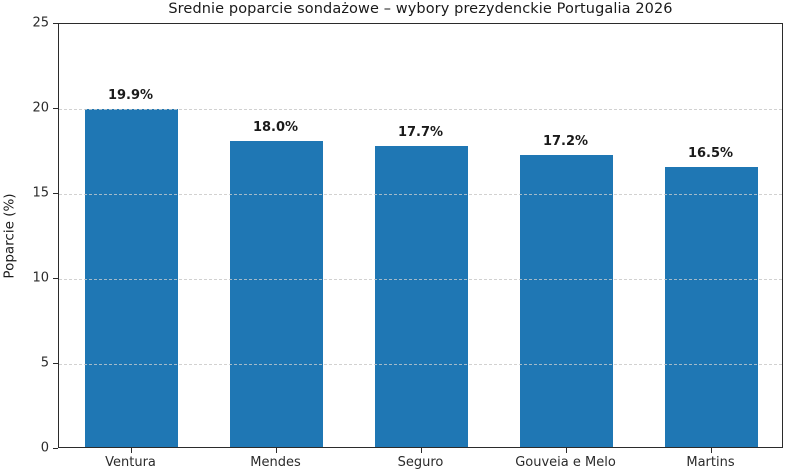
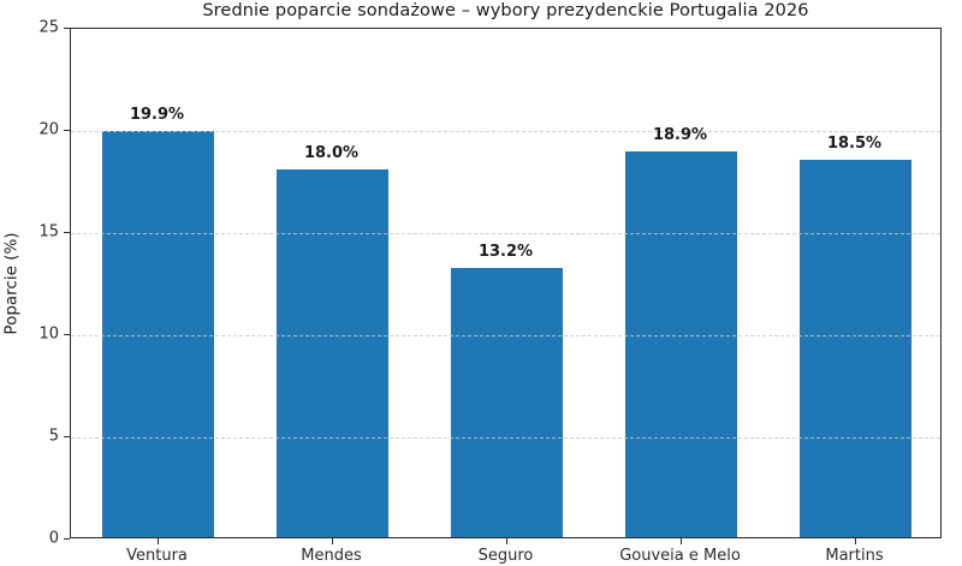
Seguro: 17.7% -> 13.2%
Gouveia e Melo: 17.2% -> 18.9%
Martins: 16.5% -> 18.5%
